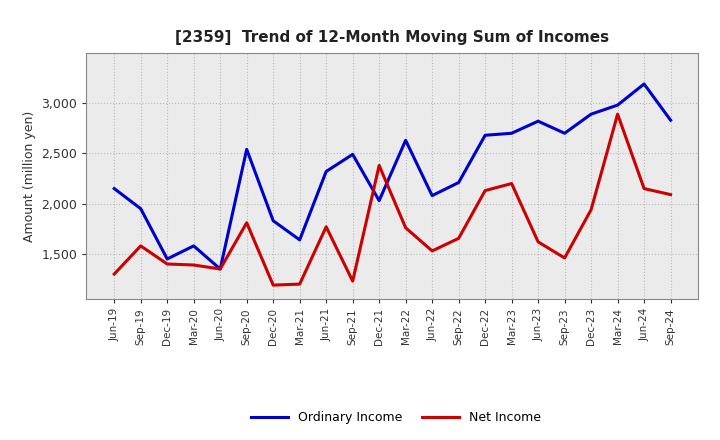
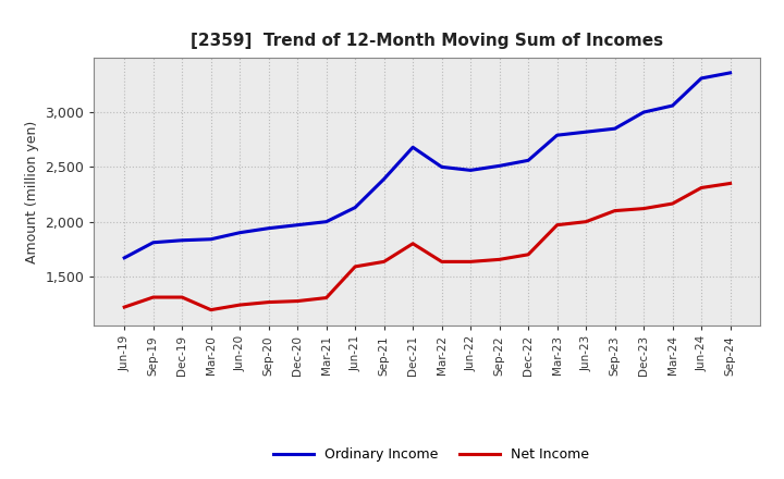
Ordinary Income/Jun-19: 2,150 -> 1,670
Net Income/Jun-19: 1,300 -> 1,220
Ordinary Income/Sep-19: 1,950 -> 1,810
Net Income/Sep-19: 1,580 -> 1,310
Ordinary Income/Dec-19: 1,450 -> 1,830
Net Income/Dec-19: 1,400 -> 1,310
Ordinary Income/Mar-20: 1,580 -> 1,840
Net Income/Mar-20: 1,390 -> 1,200
Ordinary Income/Jun-20: 1,350 -> 1,900
Net Income/Jun-20: 1,350 -> 1,240
Ordinary Income/Sep-20: 2,540 -> 1,940
Net Income/Sep-20: 1,810 -> 1,260
Ordinary Income/Dec-20: 1,830 -> 1,970
Net Income/Dec-20: 1,190 -> 1,280
Ordinary Income/Mar-21: 1,640 -> 2,000
Net Income/Mar-21: 1,200 -> 1,300
Ordinary Income/Jun-21: 2,320 -> 2,130
Net Income/Jun-21: 1,770 -> 1,590
Ordinary Income/Sep-21: 2,490 -> 2,390
Net Income/Sep-21: 1,230 -> 1,640
Ordinary Income/Dec-21: 2,030 -> 2,680
Net Income/Dec-21: 2,380 -> 1,800
Ordinary Income/Mar-22: 2,630 -> 2,500
Net Income/Mar-22: 1,760 -> 1,640
Ordinary Income/Jun-22: 2,080 -> 2,470
Net Income/Jun-22: 1,530 -> 1,640
Ordinary Income/Sep-22: 2,210 -> 2,510
Ordinary Income/Dec-22: 2,680 -> 2,560
Net Income/Dec-22: 2,130 -> 1,700
Ordinary Income/Mar-23: 2,700 -> 2,790
Net Income/Mar-23: 2,200 -> 1,970
Net Income/Jun-23: 1,620 -> 2,000
Ordinary Income/Sep-23: 2,700 -> 2,850
Net Income/Sep-23: 1,460 -> 2,100
Ordinary Income/Dec-23: 2,890 -> 3,000
Net Income/Dec-23: 1,940 -> 2,120
Ordinary Income/Mar-24: 2,980 -> 3,060
Net Income/Mar-24: 2,890 -> 2,160
Ordinary Income/Jun-24: 3,190 -> 3,310
Net Income/Jun-24: 2,150 -> 2,310
Ordinary Income/Sep-24: 2,830 -> 3,360
Net Income/Sep-24: 2,090 -> 2,350
